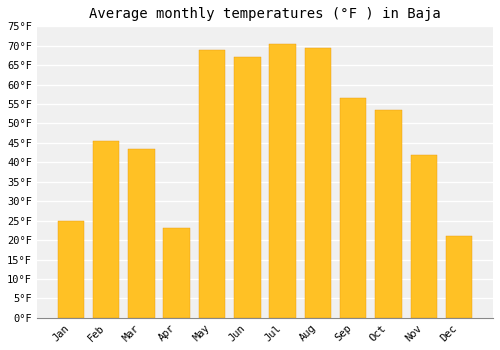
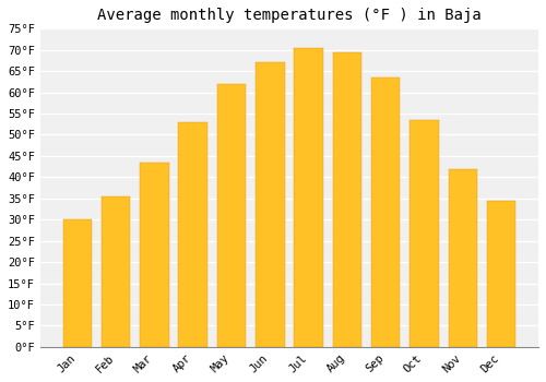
Jan: 25.0°F -> 30.0°F
Feb: 45.5°F -> 35.5°F
Apr: 23.0°F -> 53.0°F
May: 69.0°F -> 62.0°F
Sep: 56.5°F -> 63.5°F
Dec: 21.0°F -> 34.5°F
